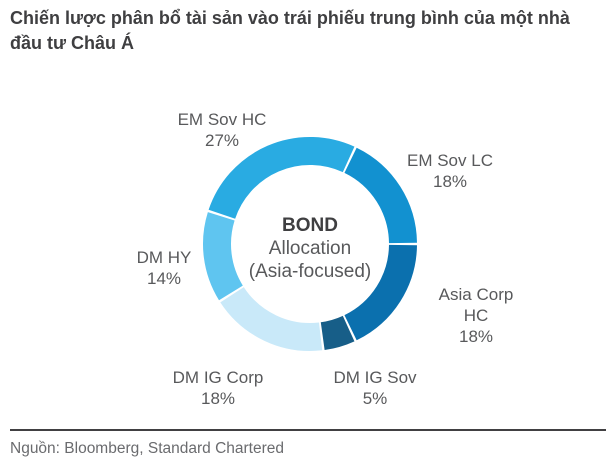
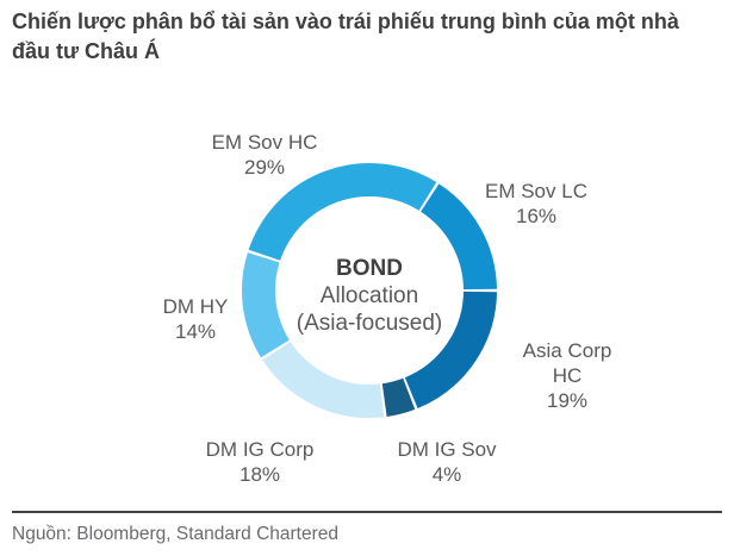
EM Sov HC: 27% -> 29%
EM Sov LC: 18% -> 16%
Asia Corp HC: 18% -> 19%
DM IG Sov: 5% -> 4%
